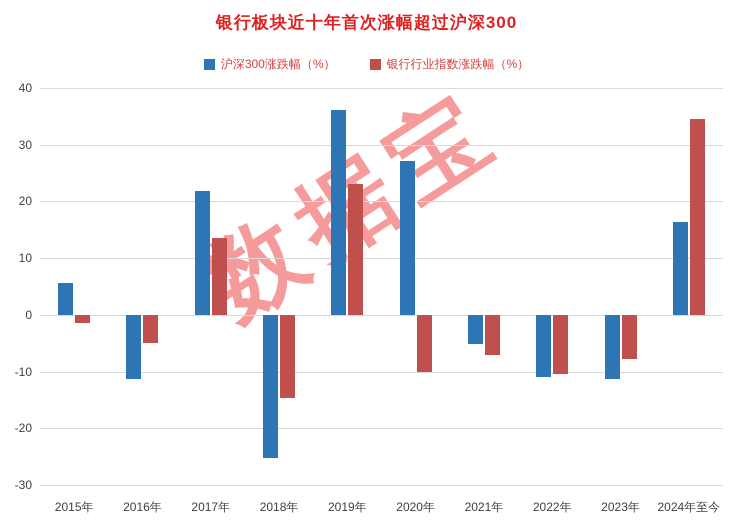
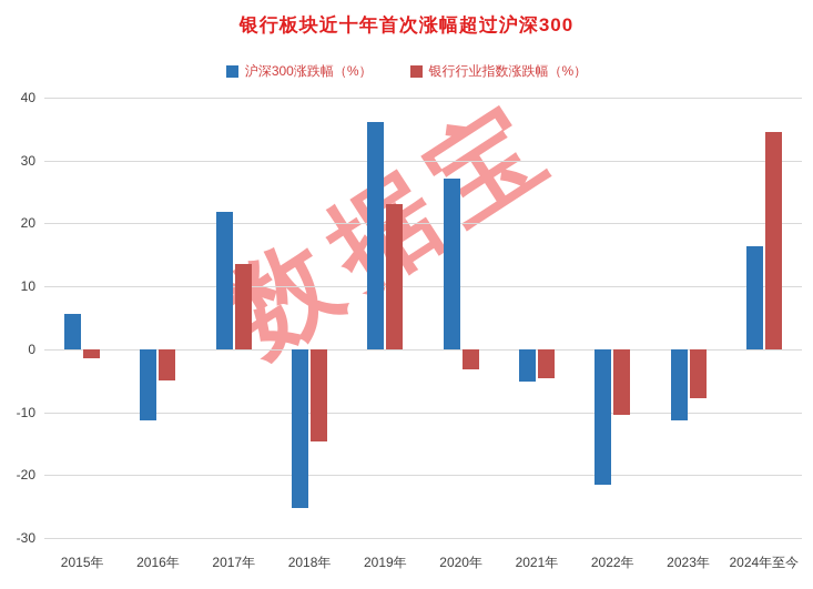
银行行业指数涨跌幅（%）/2020年: -10 -> -3
银行行业指数涨跌幅（%）/2021年: -7 -> -5
沪深300涨跌幅（%）/2022年: -11 -> -22
